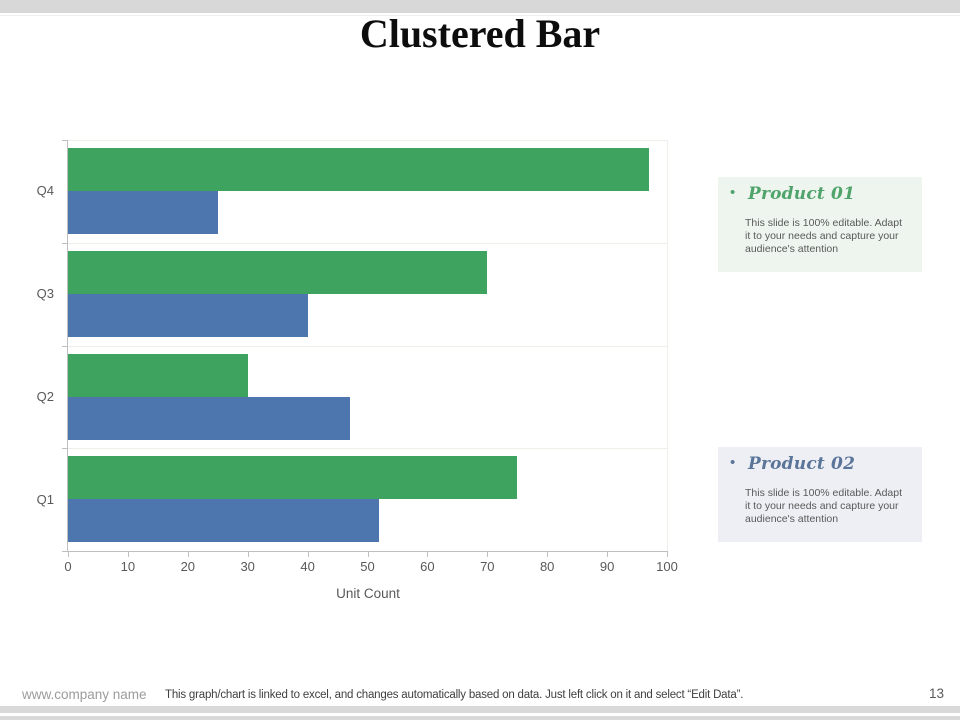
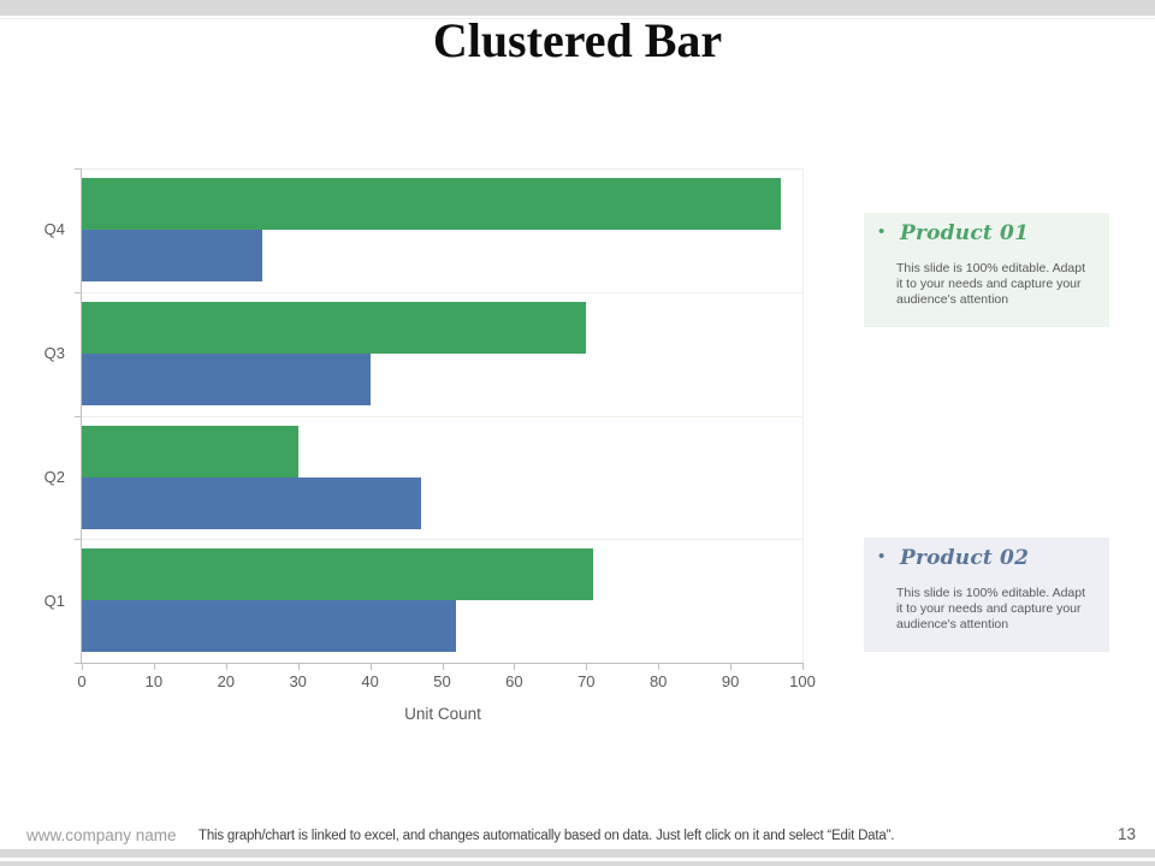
Product 01/Q1: 75 -> 71
